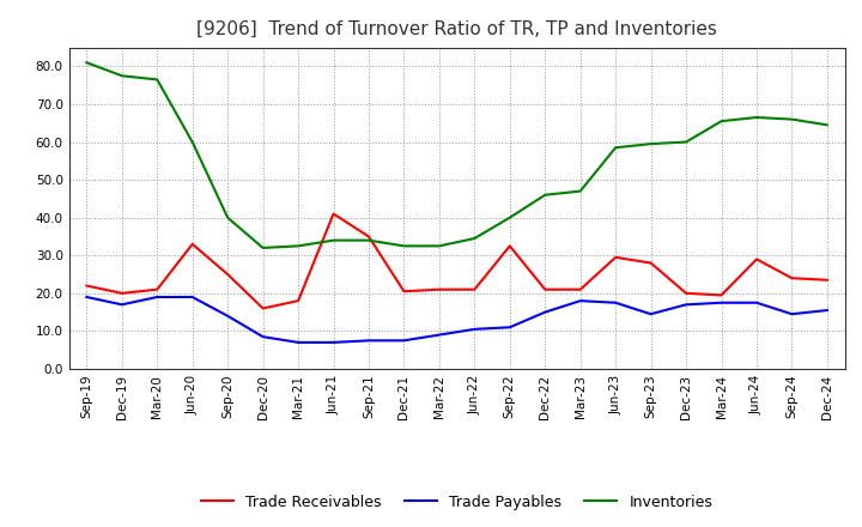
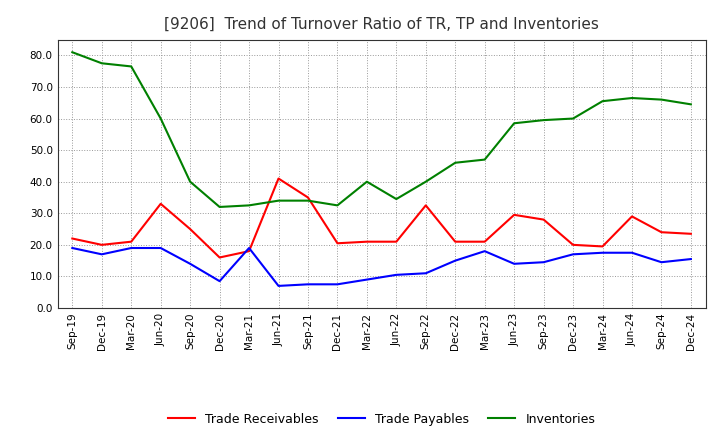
Trade Payables/Mar-21: 7.0 -> 19.0
Inventories/Mar-22: 32.5 -> 40.0
Trade Payables/Jun-23: 17.5 -> 14.0
